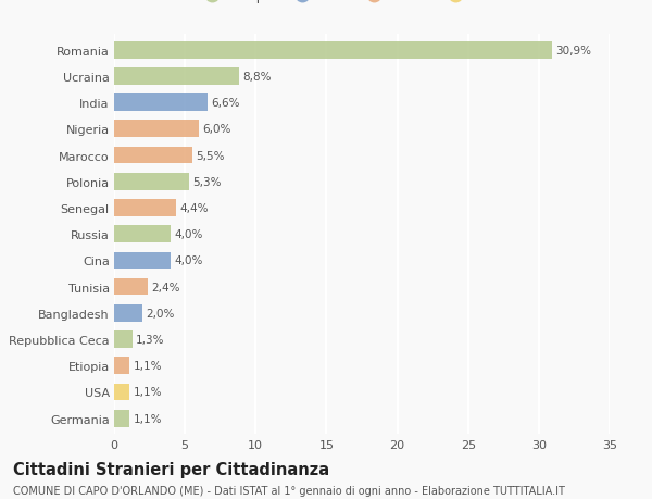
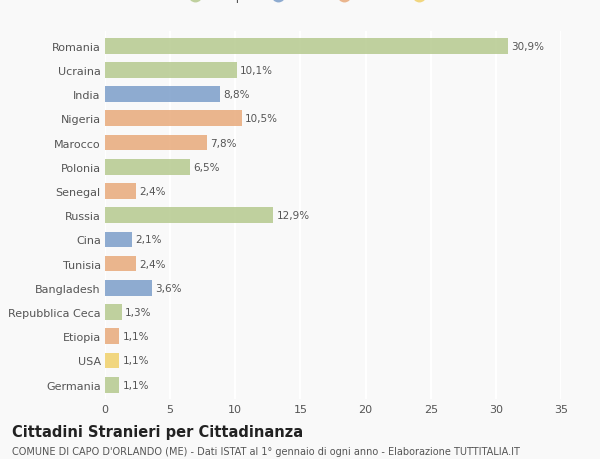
Ucraina: 8,8% -> 10,1%
India: 6,6% -> 8,8%
Nigeria: 6,0% -> 10,5%
Marocco: 5,5% -> 7,8%
Polonia: 5,3% -> 6,5%
Senegal: 4,4% -> 2,4%
Russia: 4,0% -> 12,9%
Cina: 4,0% -> 2,1%
Bangladesh: 2,0% -> 3,6%
